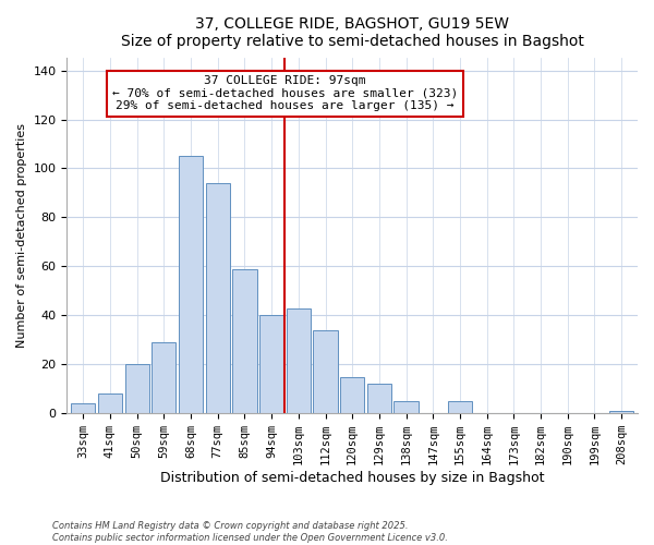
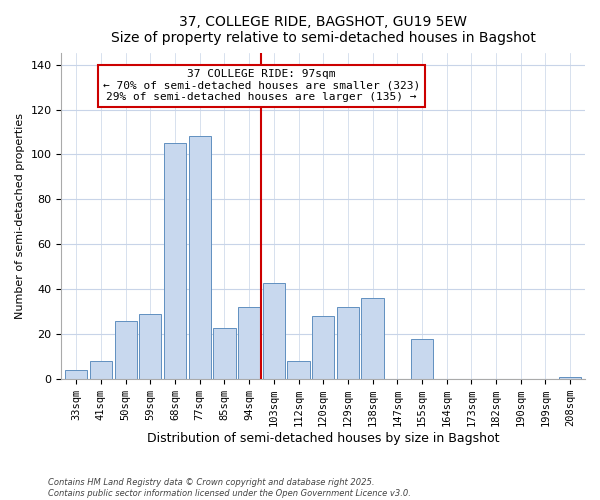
50sqm: 20 -> 26
77sqm: 94 -> 108
85sqm: 59 -> 23
94sqm: 40 -> 32
112sqm: 34 -> 8
120sqm: 15 -> 28
129sqm: 12 -> 32
138sqm: 5 -> 36
155sqm: 5 -> 18
